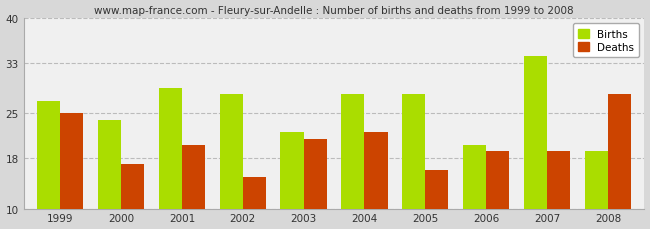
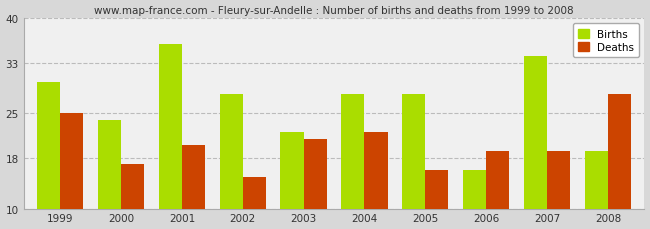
Births/1999: 27 -> 30
Births/2001: 29 -> 36
Births/2006: 20 -> 16
